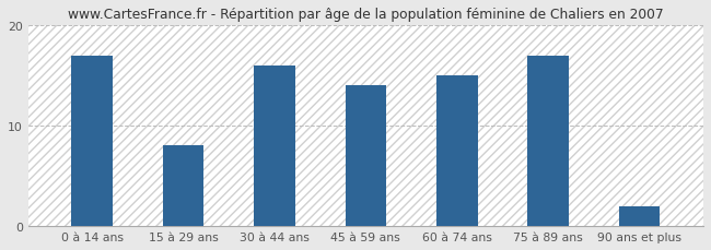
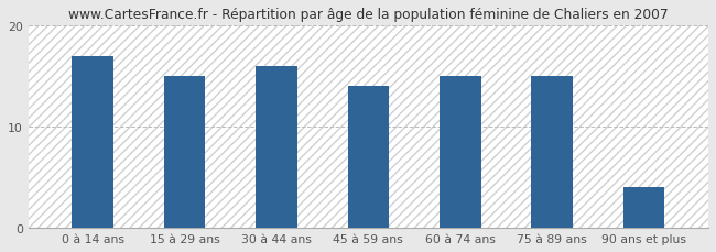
15 à 29 ans: 8 -> 15
75 à 89 ans: 17 -> 15
90 ans et plus: 2 -> 4
